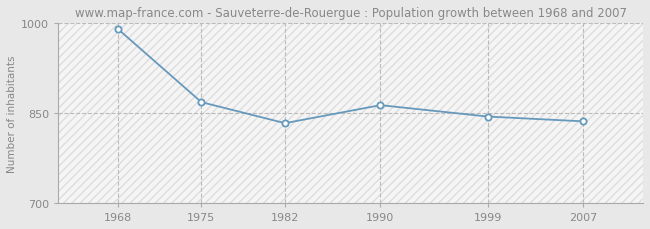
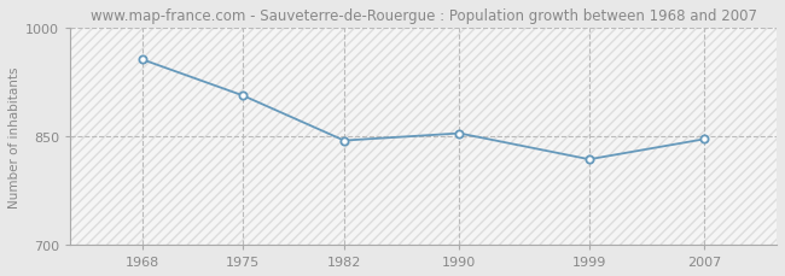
1968: 990 -> 956
1975: 868 -> 906
1982: 833 -> 844
1990: 863 -> 854
1999: 844 -> 818
2007: 836 -> 846
